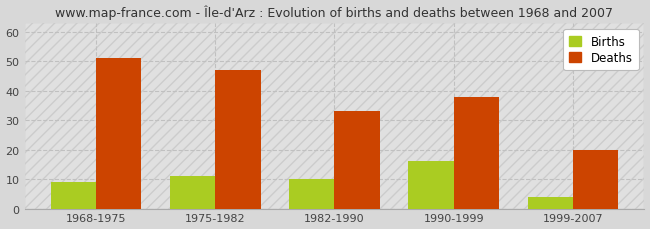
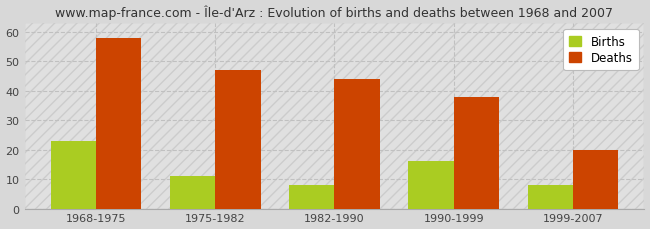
Births/1968-1975: 9 -> 23
Deaths/1968-1975: 51 -> 58
Births/1982-1990: 10 -> 8
Deaths/1982-1990: 33 -> 44
Births/1999-2007: 4 -> 8
